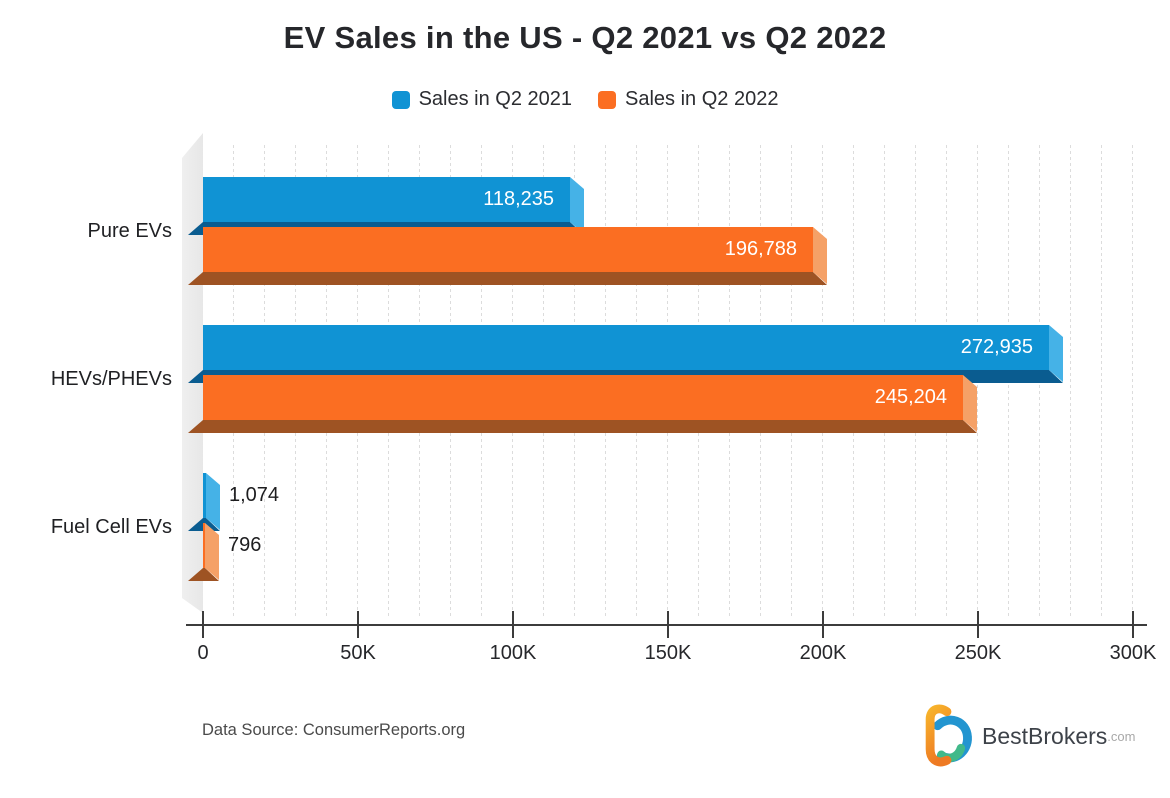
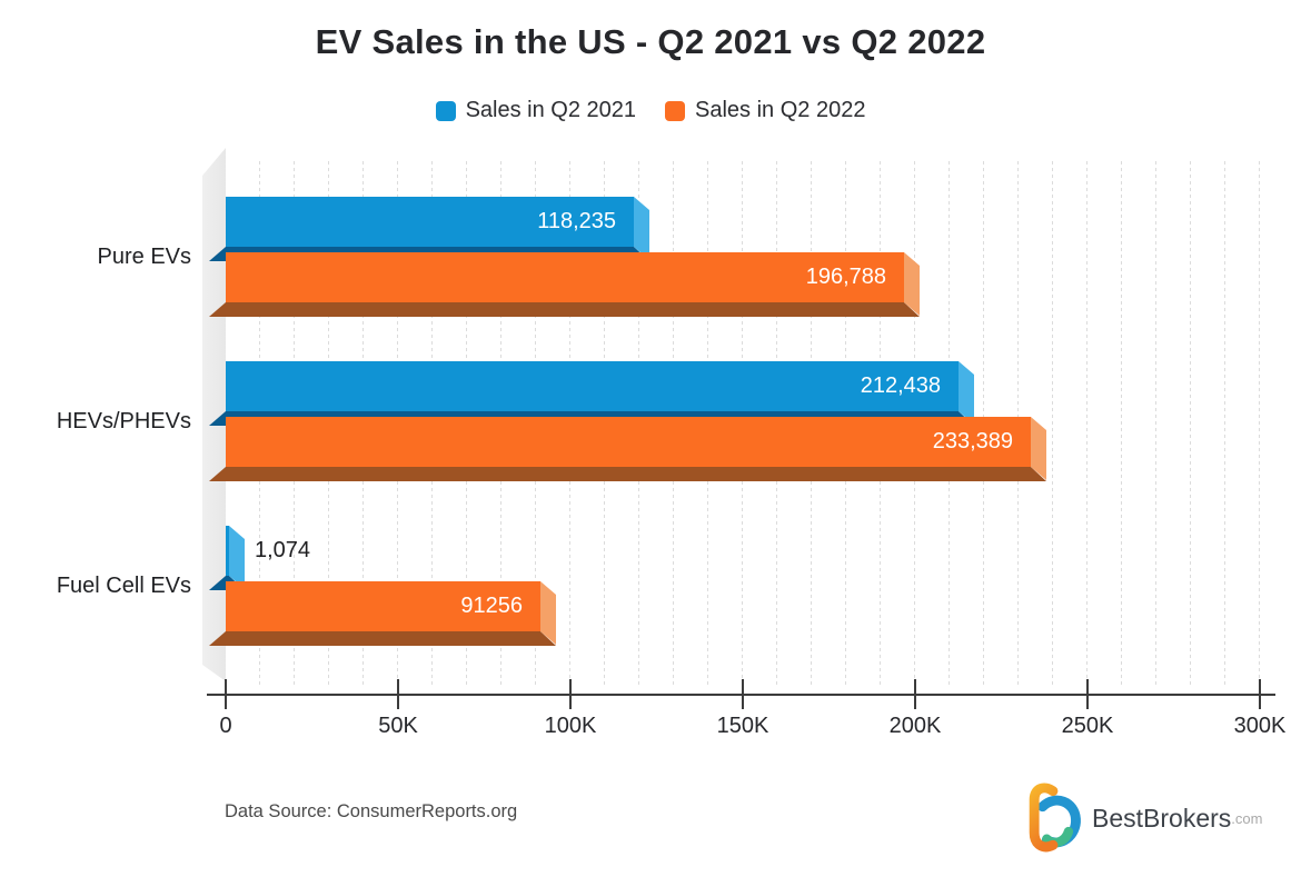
Sales in Q2 2021/HEVs/PHEVs: 272,935 -> 212,438
Sales in Q2 2022/HEVs/PHEVs: 245,204 -> 233,389
Sales in Q2 2022/Fuel Cell EVs: 796 -> 91256
